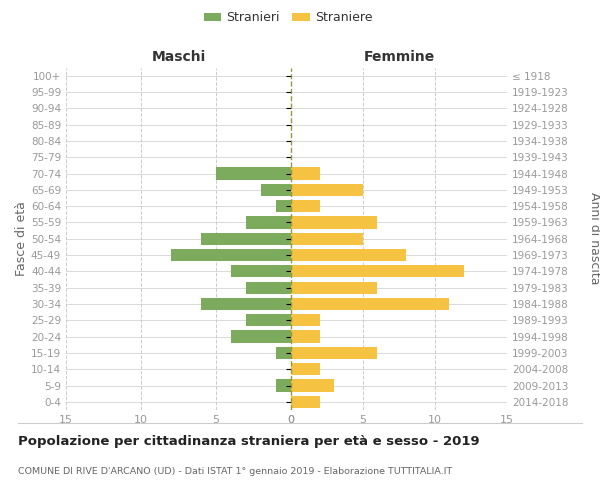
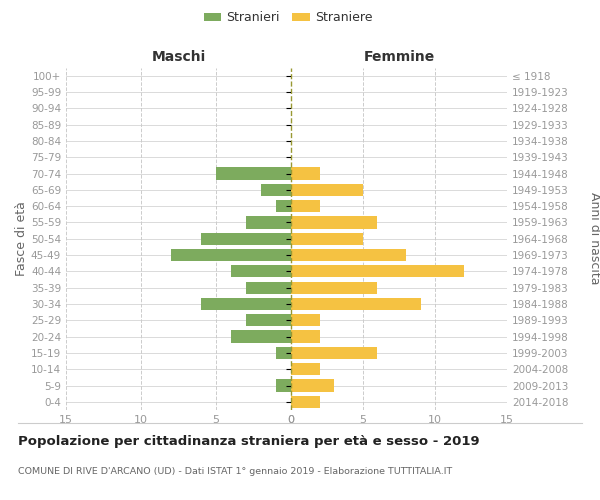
Femmine/1984-1988: 11 -> 9
